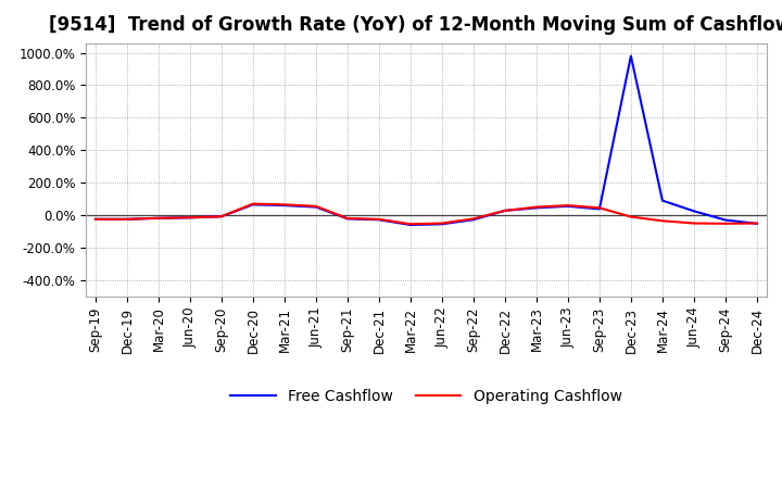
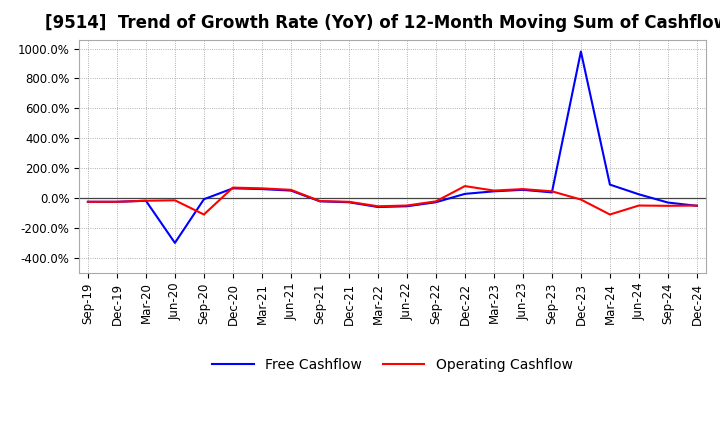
Free Cashflow/Jun-20: -20% -> -300%
Operating Cashflow/Sep-20: -10% -> -110%
Operating Cashflow/Dec-22: 30% -> 80%
Operating Cashflow/Mar-24: -40% -> -110%
